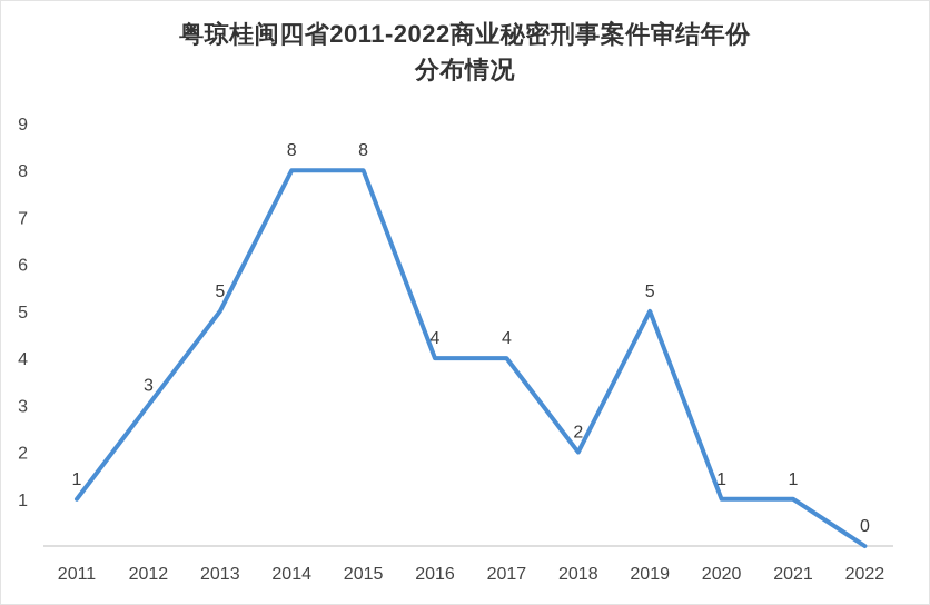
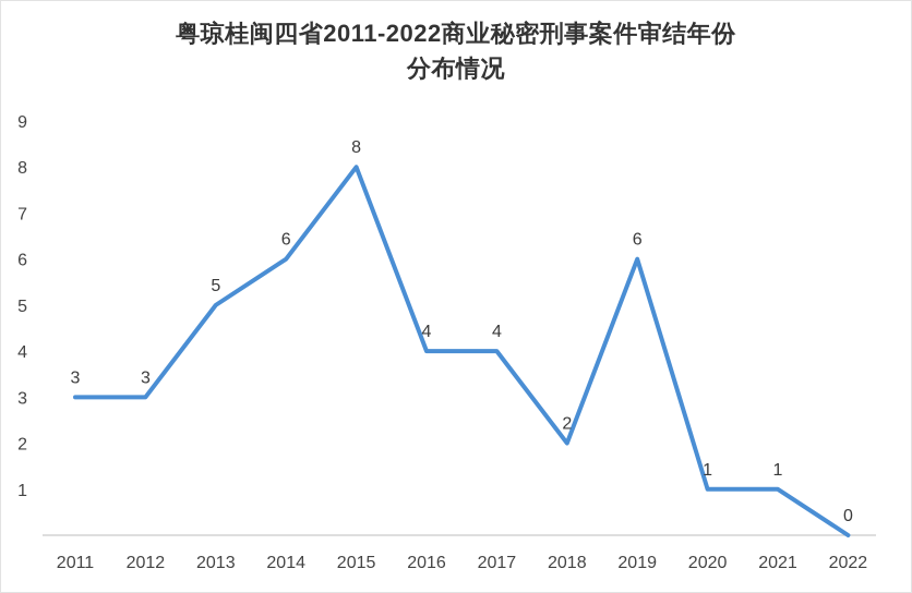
2011: 1 -> 3
2014: 8 -> 6
2019: 5 -> 6
